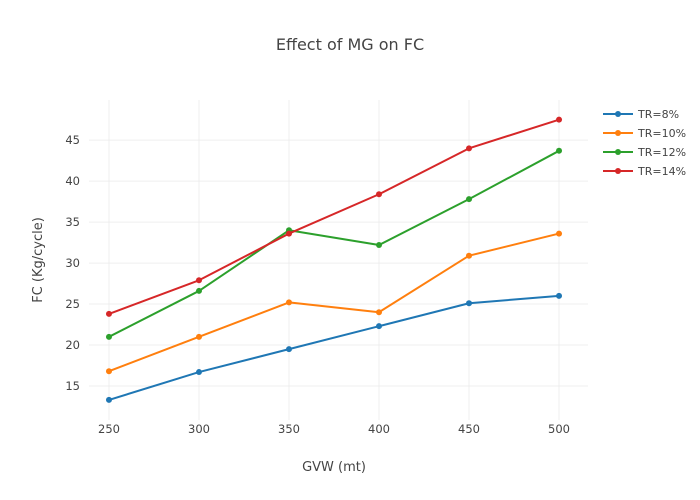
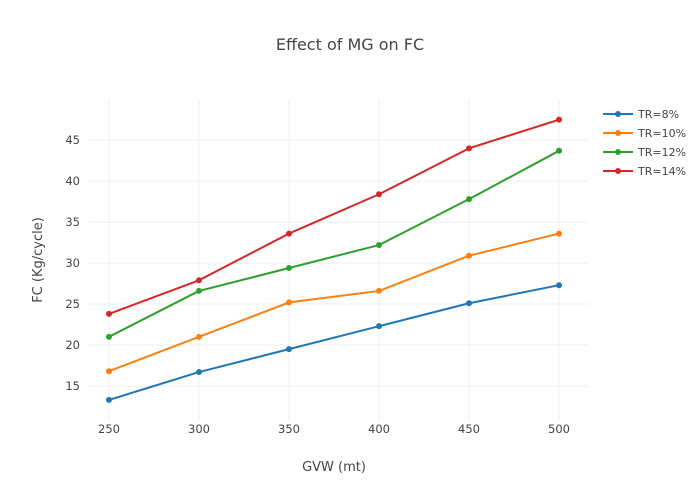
TR=12%/350: 34 -> 29
TR=10%/400: 24 -> 27
TR=8%/500: 26 -> 27
